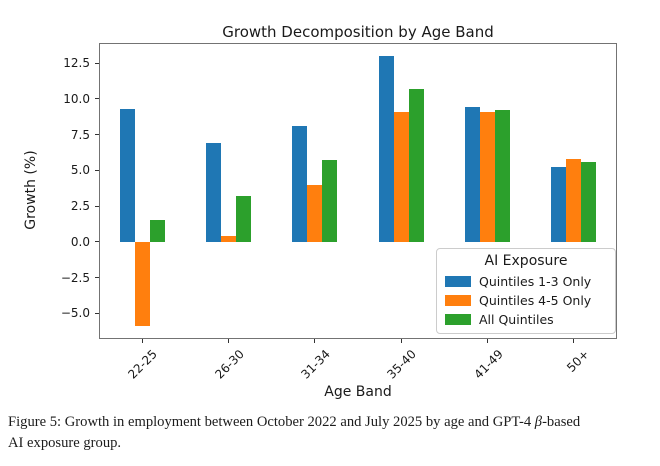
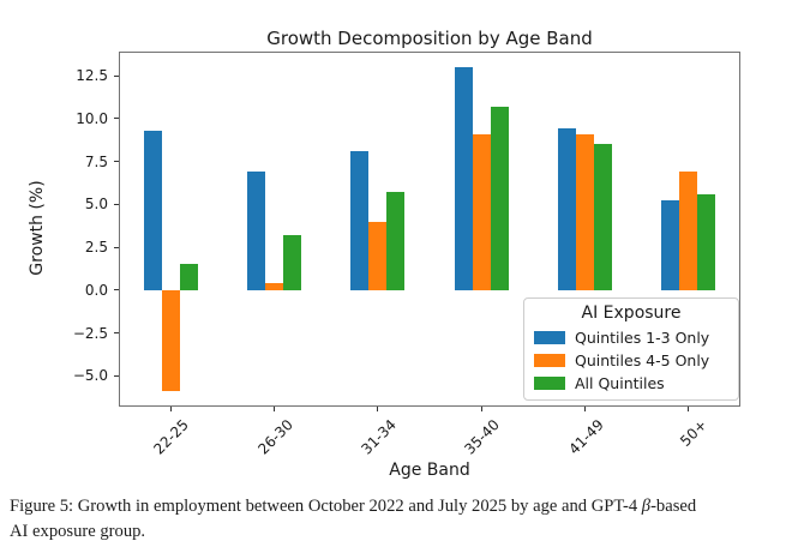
All Quintiles/41-49: 9.2 -> 8.5
Quintiles 4-5 Only/50+: 5.8 -> 6.9
